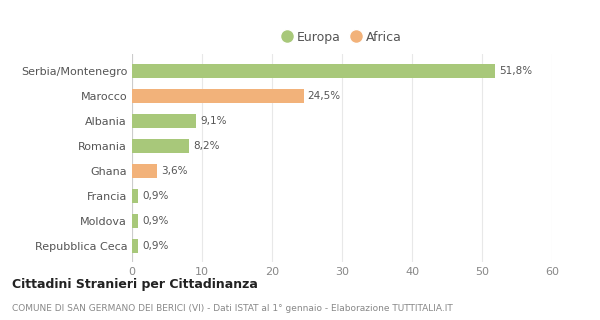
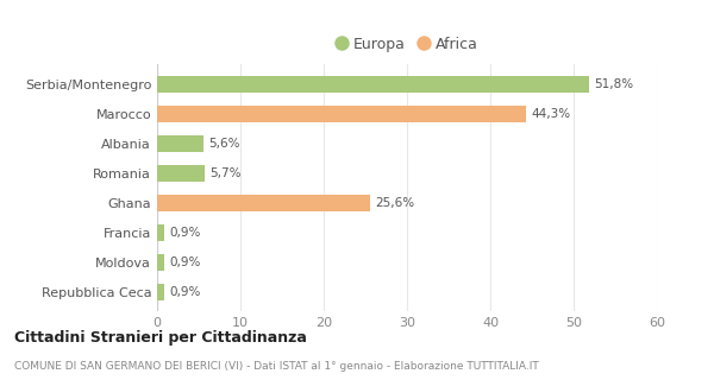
Marocco: 24,5% -> 44,3%
Albania: 9,1% -> 5,6%
Romania: 8,2% -> 5,7%
Ghana: 3,6% -> 25,6%
